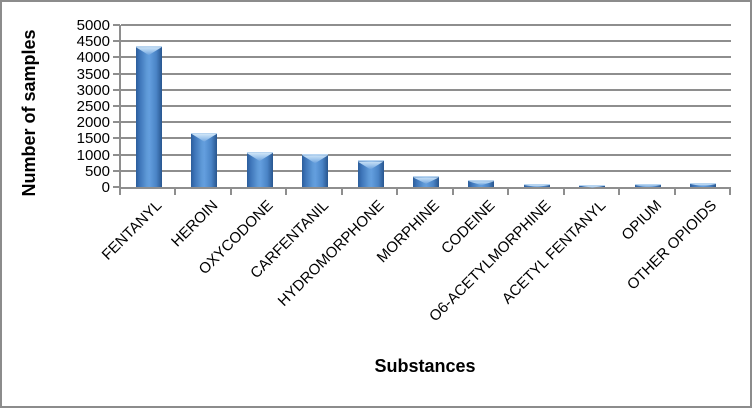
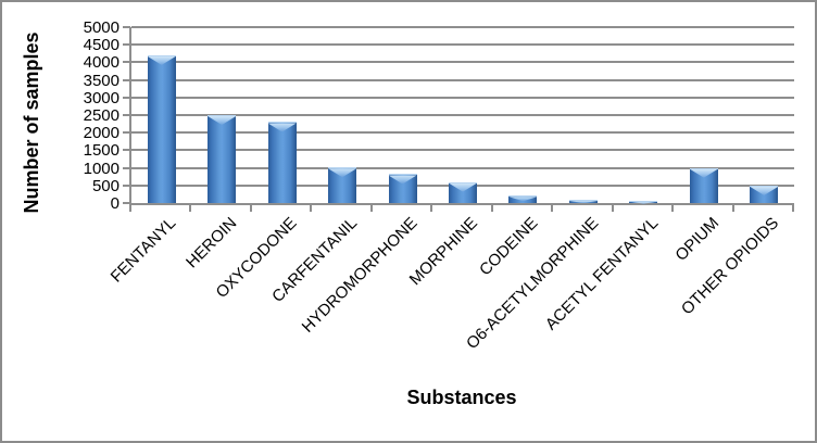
FENTANYL: 4400 -> 4200
HEROIN: 1700 -> 2500
OXYCODONE: 1100 -> 2300
MORPHINE: 300 -> 600
OPIUM: 100 -> 1000
OTHER OPIOIDS: 100 -> 500
